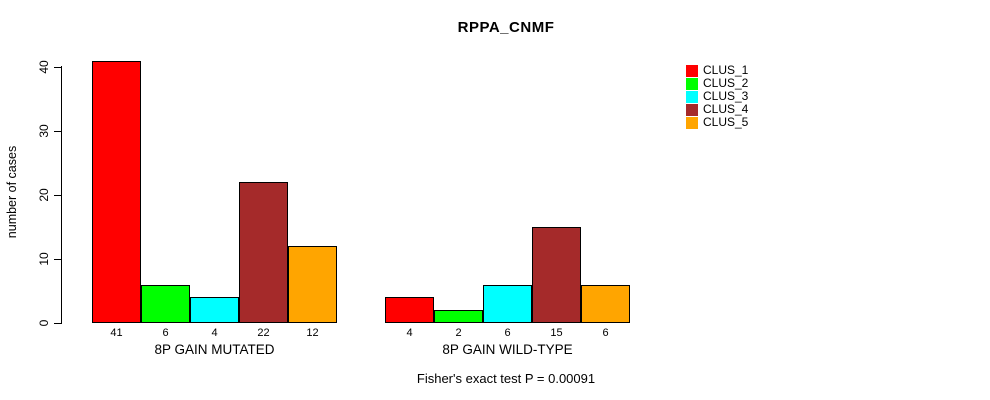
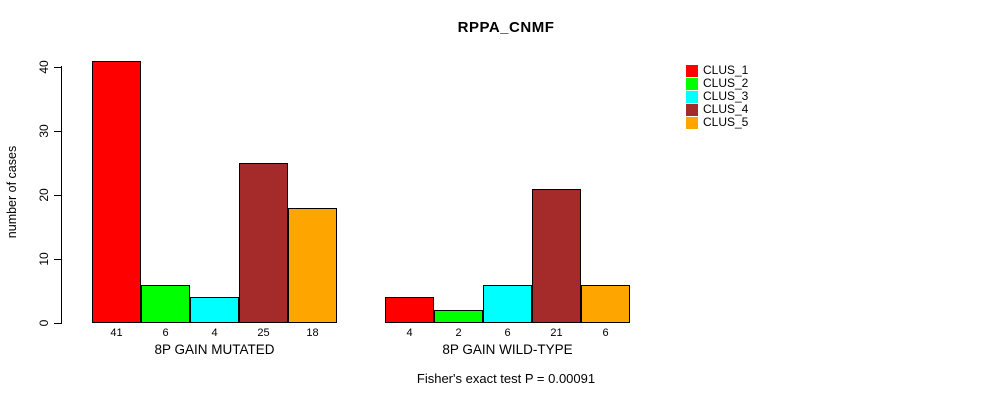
CLUS_4/8P GAIN MUTATED: 22 -> 25
CLUS_5/8P GAIN MUTATED: 12 -> 18
CLUS_4/8P GAIN WILD-TYPE: 15 -> 21
